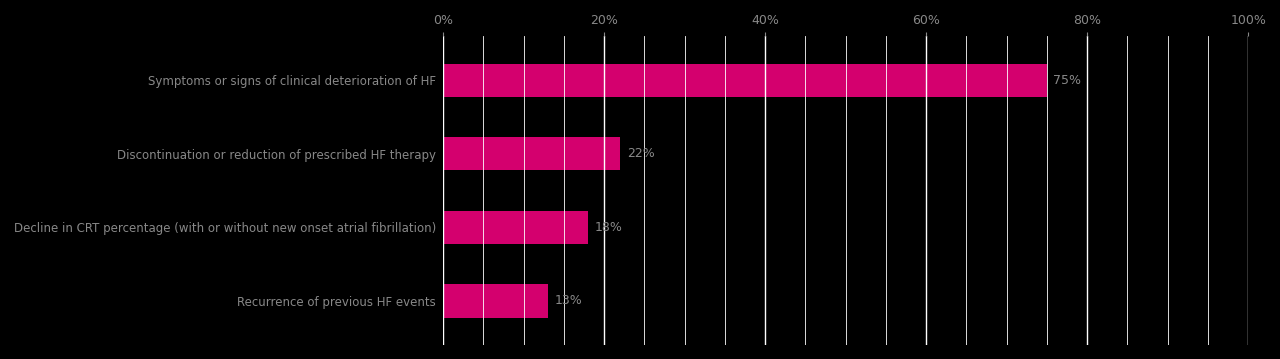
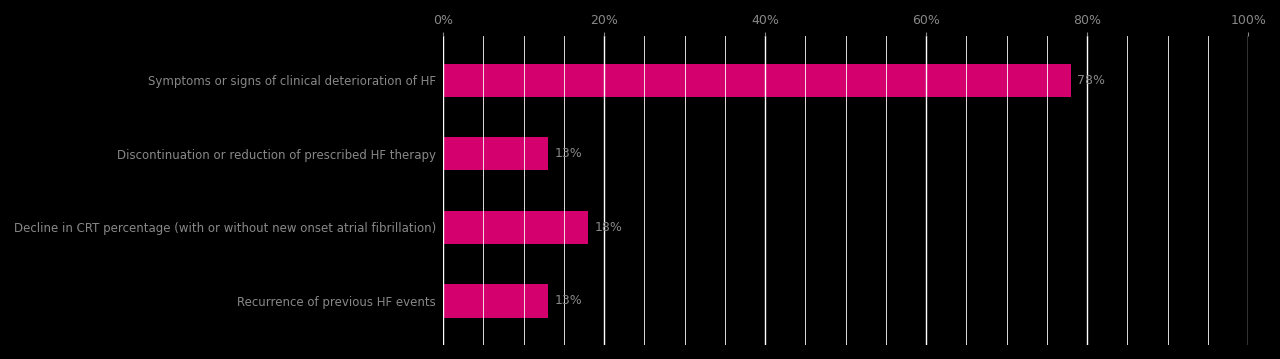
Symptoms or signs of clinical deterioration of HF: 75% -> 78%
Discontinuation or reduction of prescribed HF therapy: 22% -> 13%
